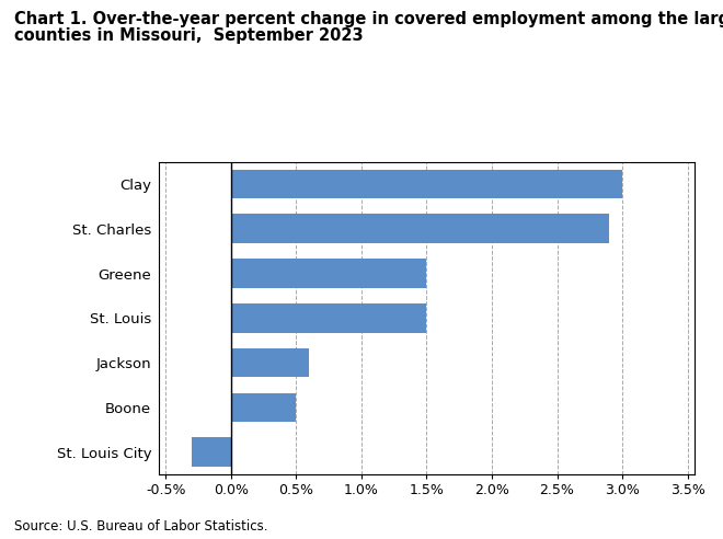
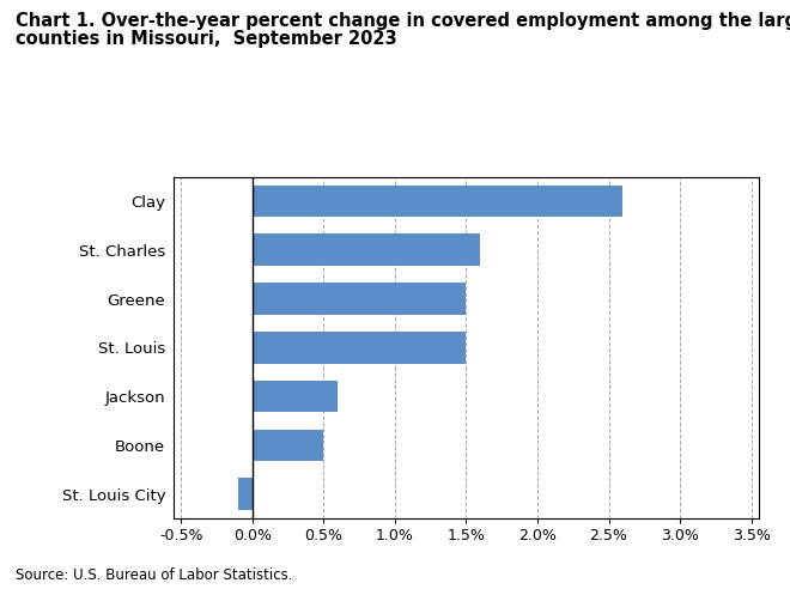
Clay: 3.0% -> 2.6%
St. Charles: 2.9% -> 1.6%
St. Louis City: -0.3% -> -0.1%
